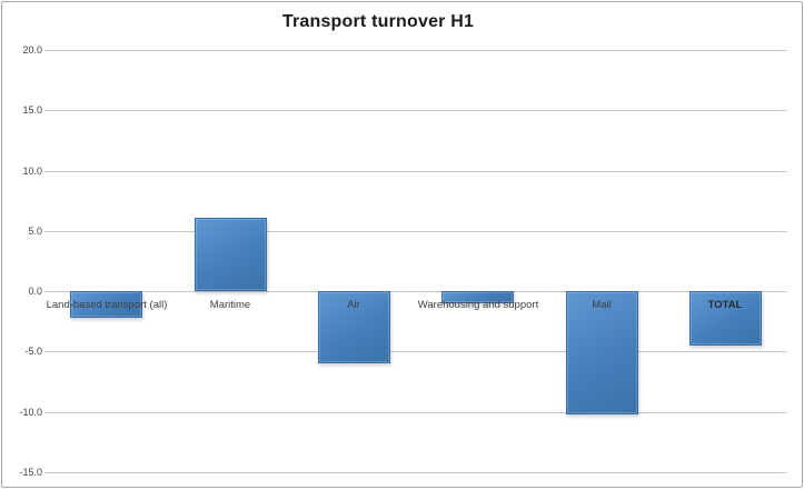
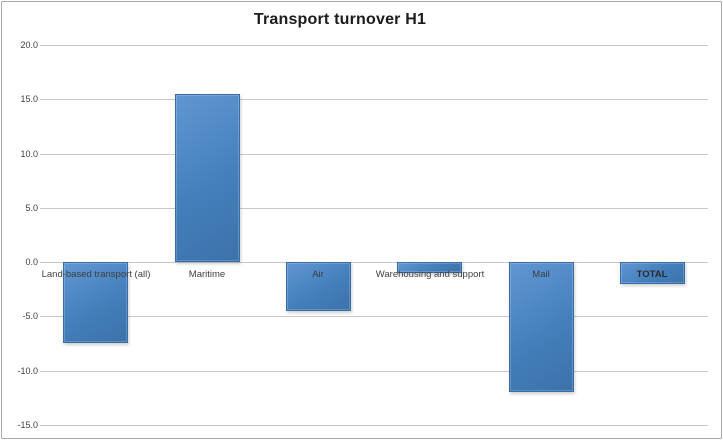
Land-based transport (all): -2.2 -> -7.5
Maritime: 6.1 -> 15.5
Air: -6.0 -> -4.5
Mail: -10.2 -> -12.0
TOTAL: -4.5 -> -2.0
